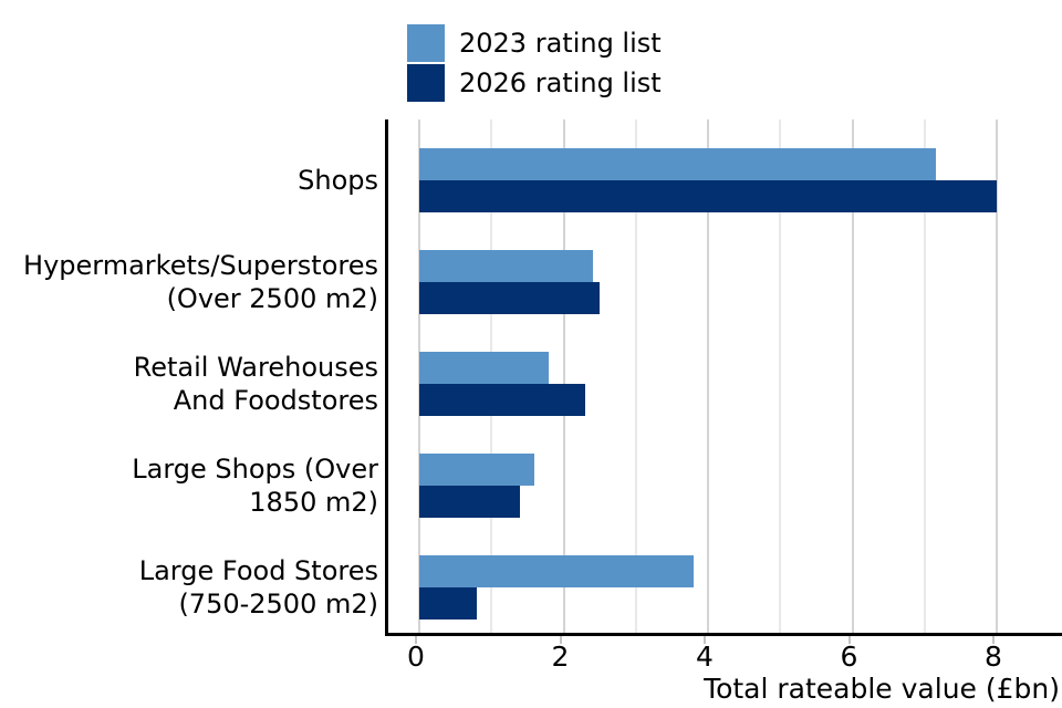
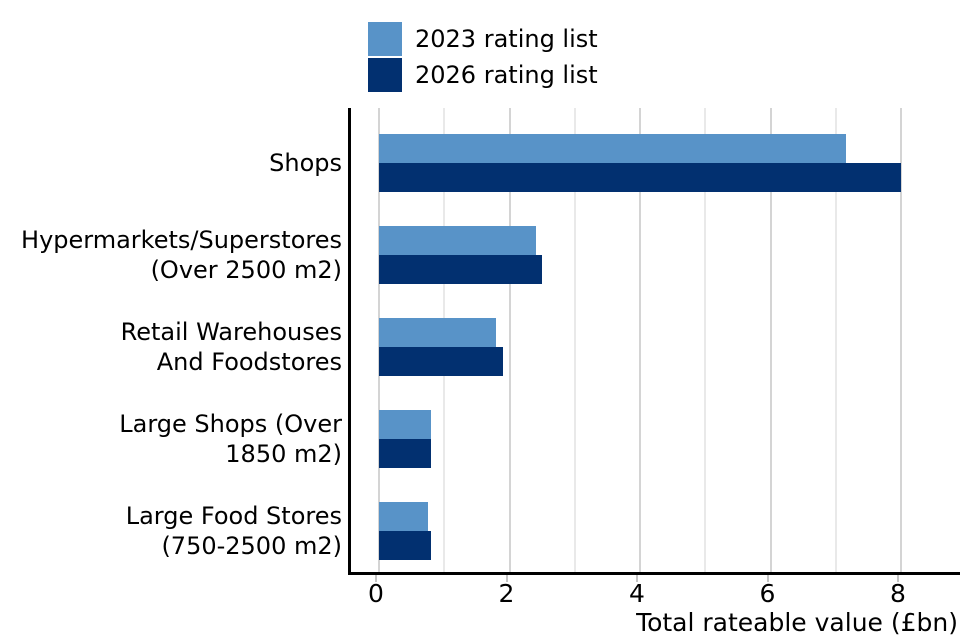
2026 rating list/Retail Warehouses And Foodstores: 2.3 -> 1.9
2023 rating list/Large Shops (Over 1850 m2): 1.6 -> 0.8
2026 rating list/Large Shops (Over 1850 m2): 1.4 -> 0.8
2023 rating list/Large Food Stores (750-2500 m2): 3.8 -> 0.8
